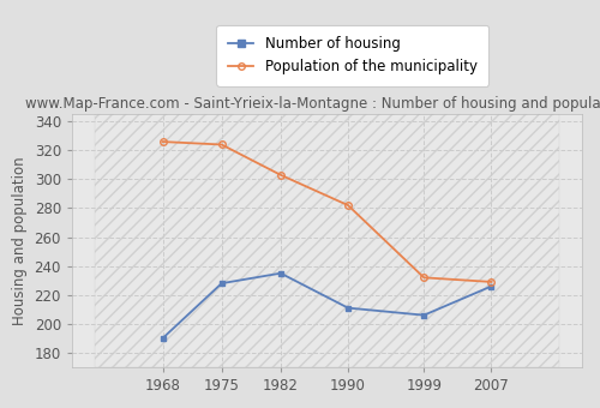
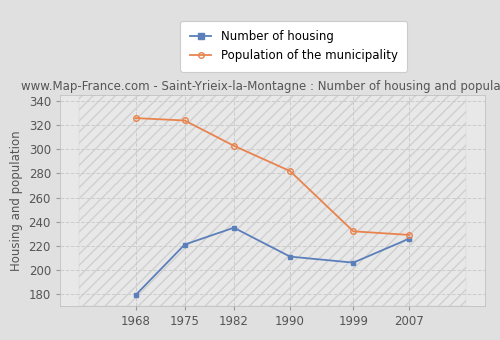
Number of housing/1968: 190 -> 179
Number of housing/1975: 228 -> 221
